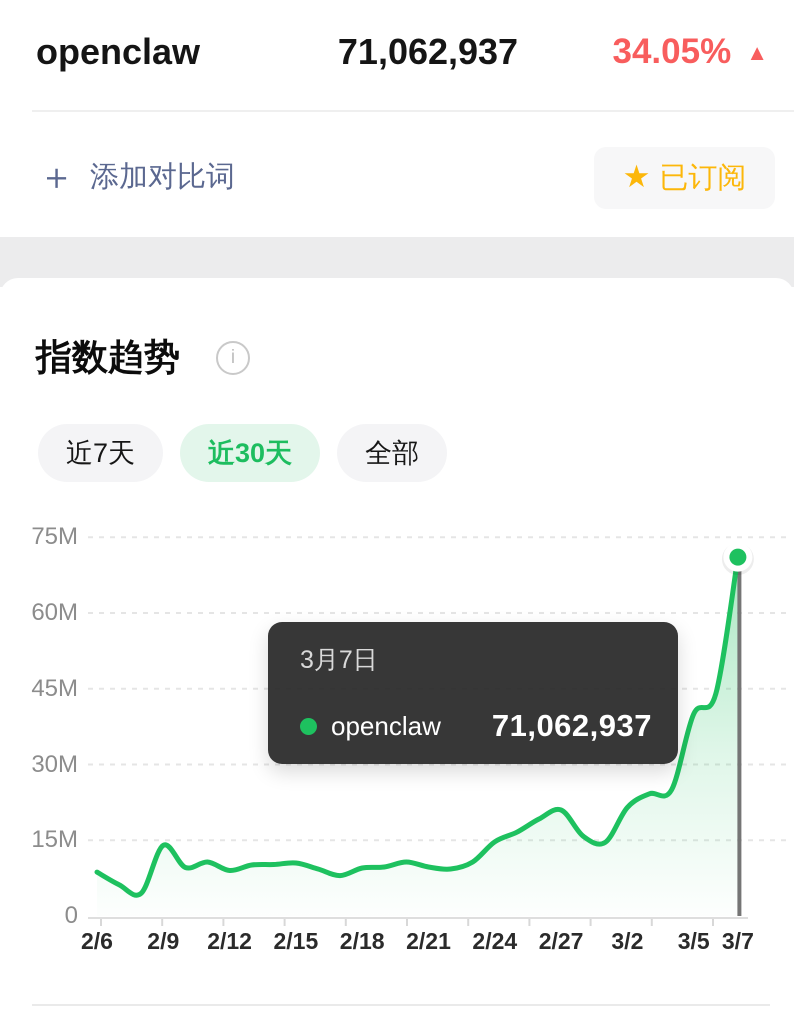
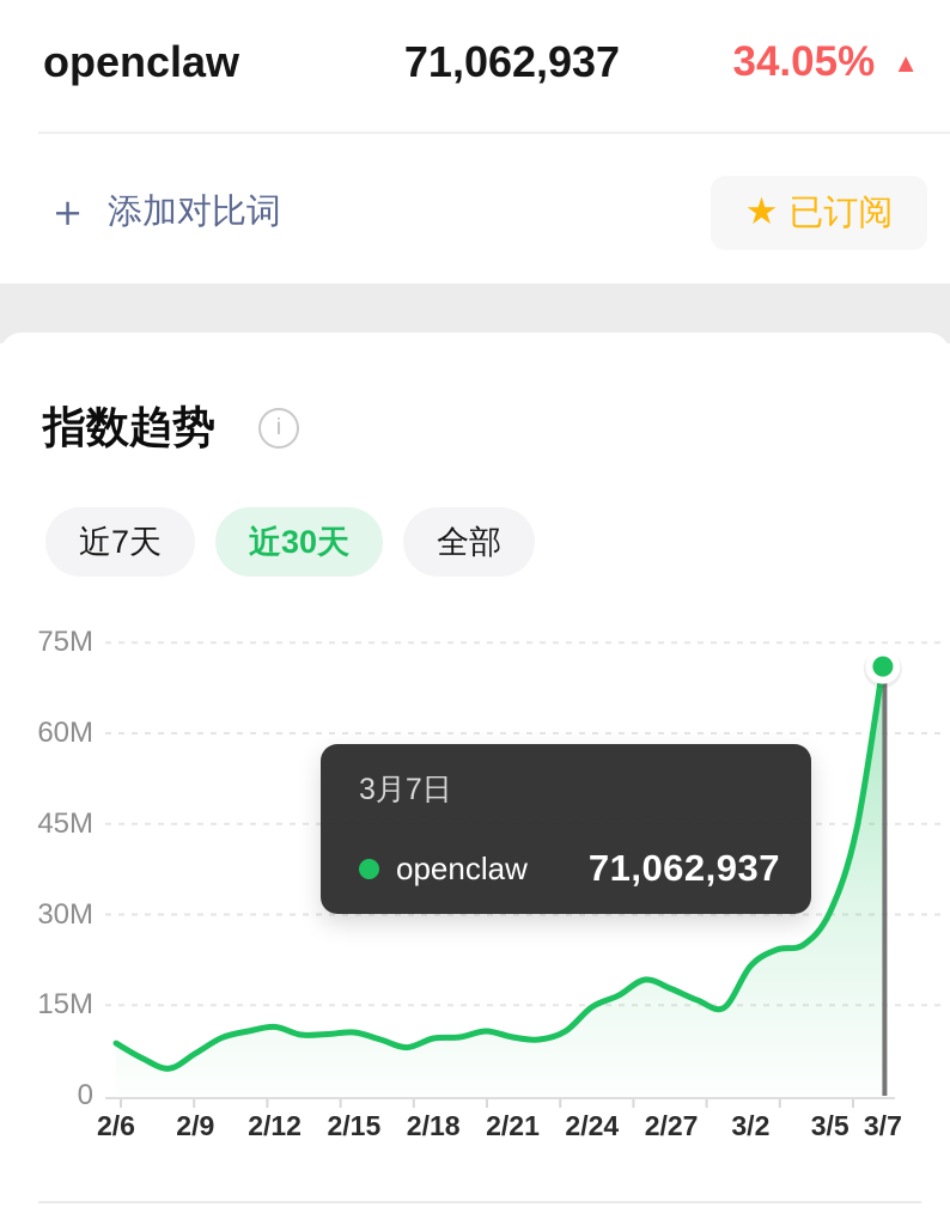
2/9: 14M -> 7M
2/12: 9M -> 11M
2/27: 21M -> 18M
3/5: 40M -> 30M
